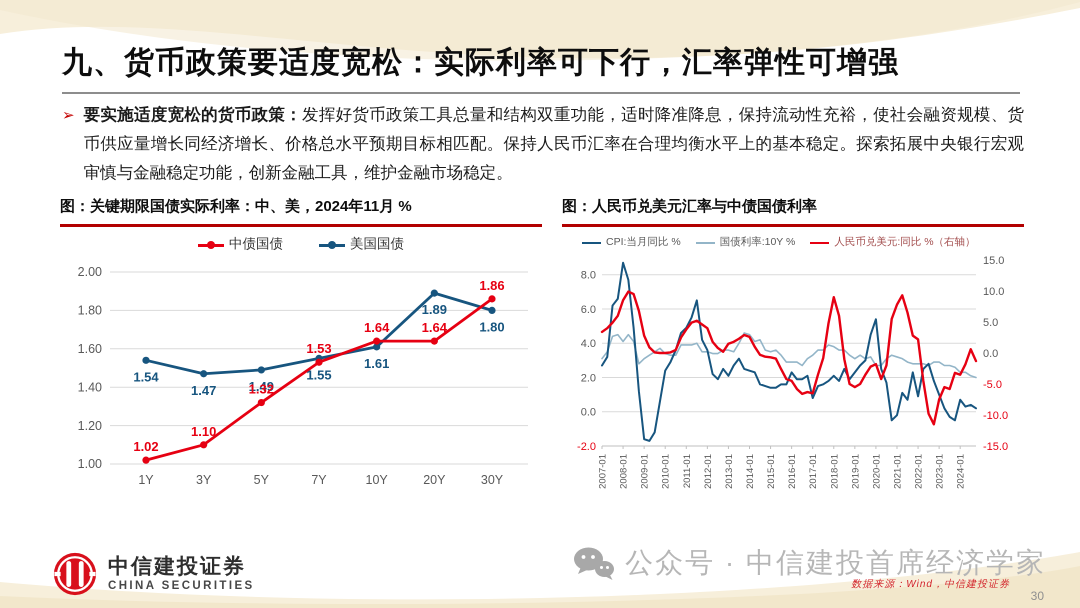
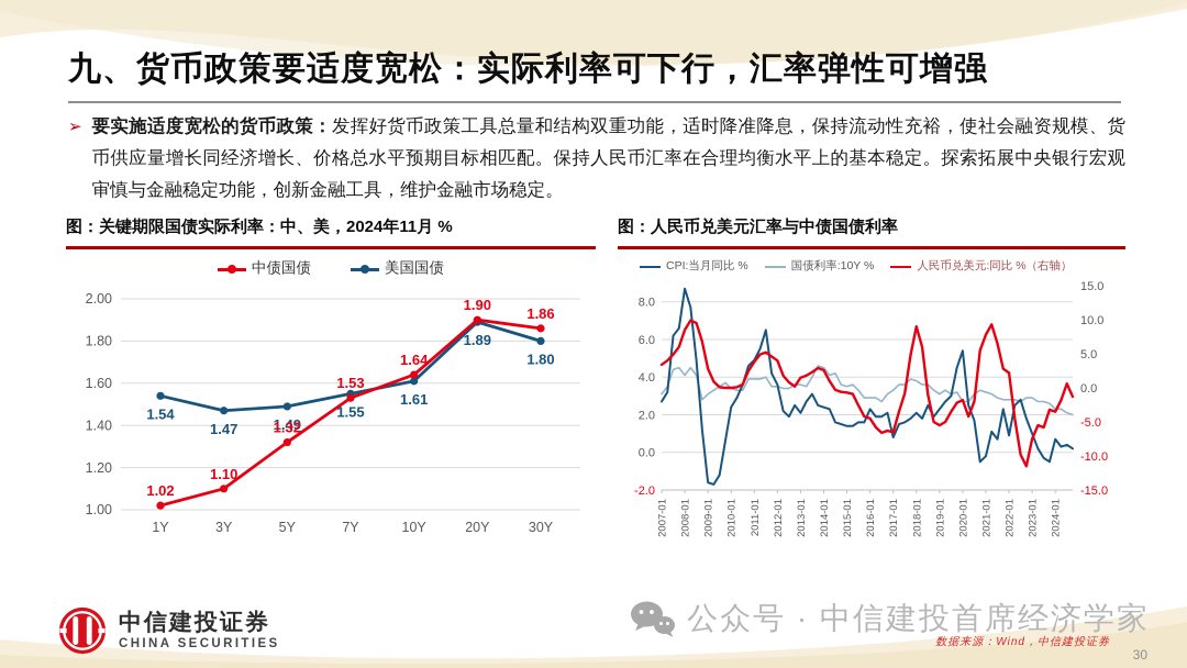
图：关键期限国债实际利率：中、美，2024年11月 %/中债国债/20Y: 1.64 -> 1.90
